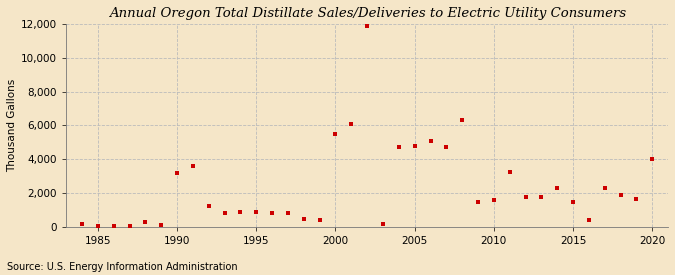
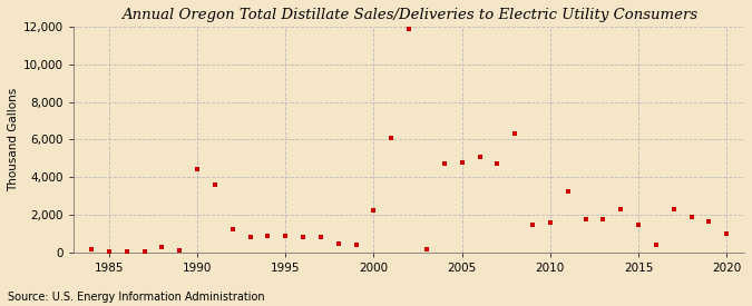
1990: 3,200 -> 4,400
2000: 5,500 -> 2,200
2020: 4,000 -> 1,000
